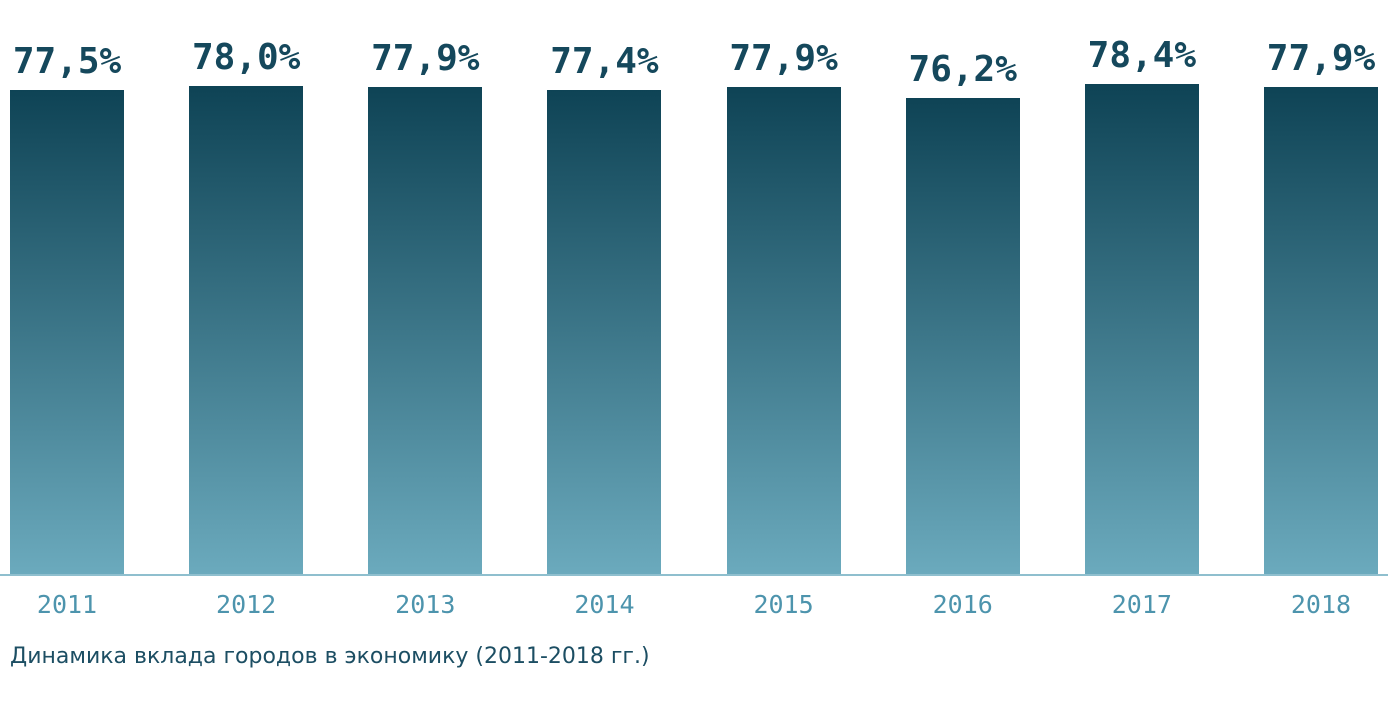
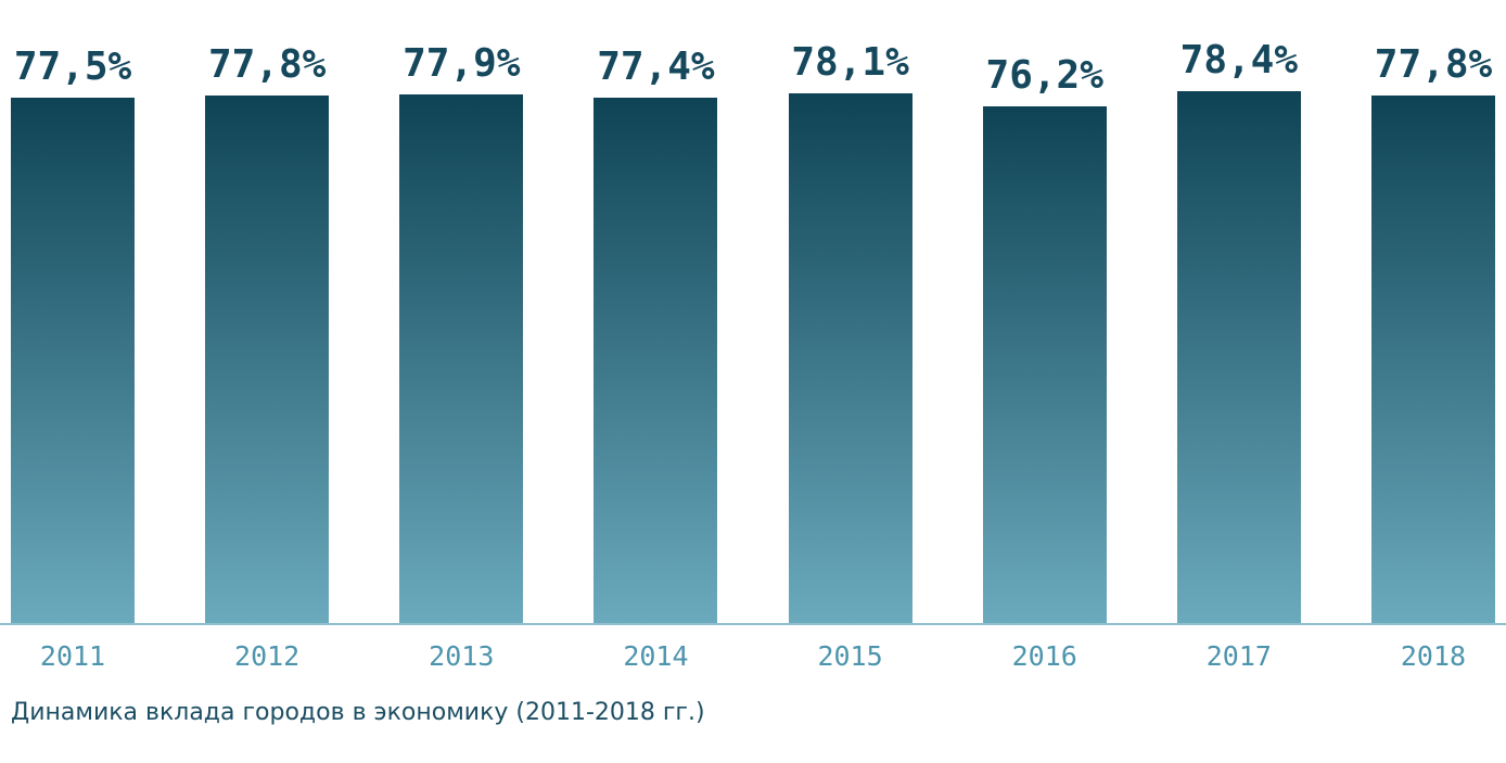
2012: 78,0% -> 77,8%
2015: 77,9% -> 78,1%
2018: 77,9% -> 77,8%
